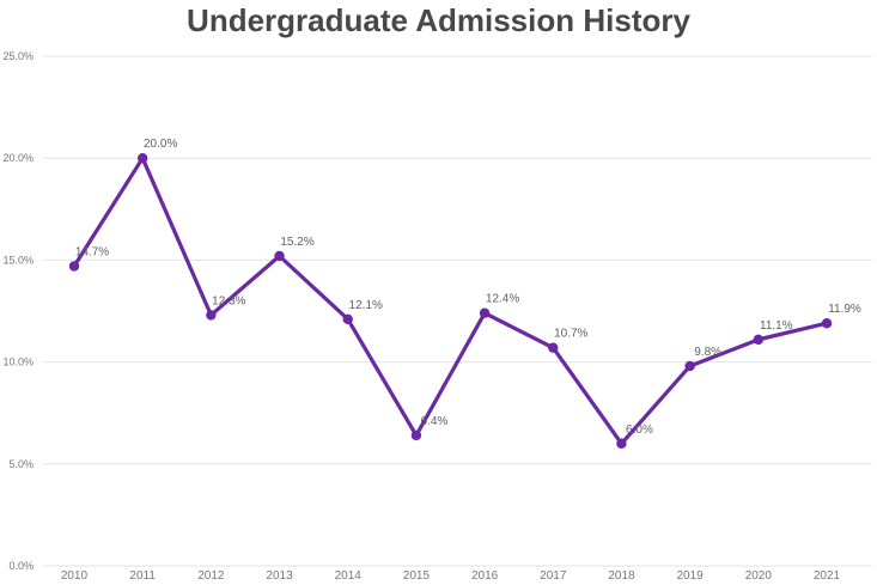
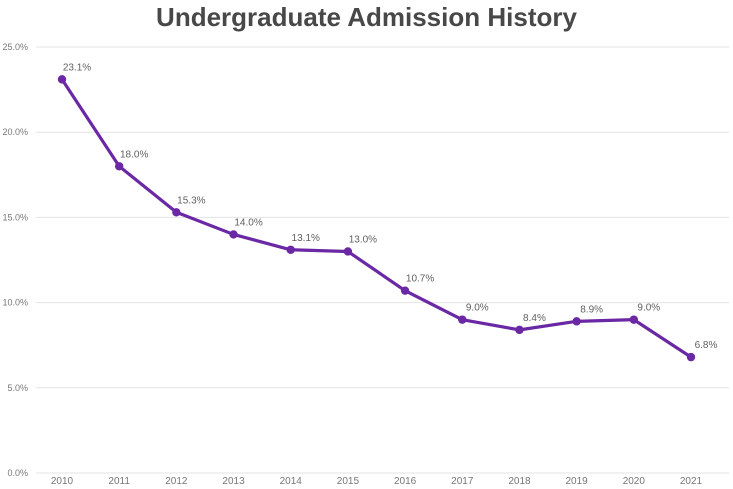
2010: 14.7% -> 23.1%
2011: 20.0% -> 18.0%
2012: 12.3% -> 15.3%
2013: 15.2% -> 14.0%
2014: 12.1% -> 13.1%
2015: 6.4% -> 13.0%
2016: 12.4% -> 10.7%
2017: 10.7% -> 9.0%
2018: 6.0% -> 8.4%
2019: 9.8% -> 8.9%
2020: 11.1% -> 9.0%
2021: 11.9% -> 6.8%
